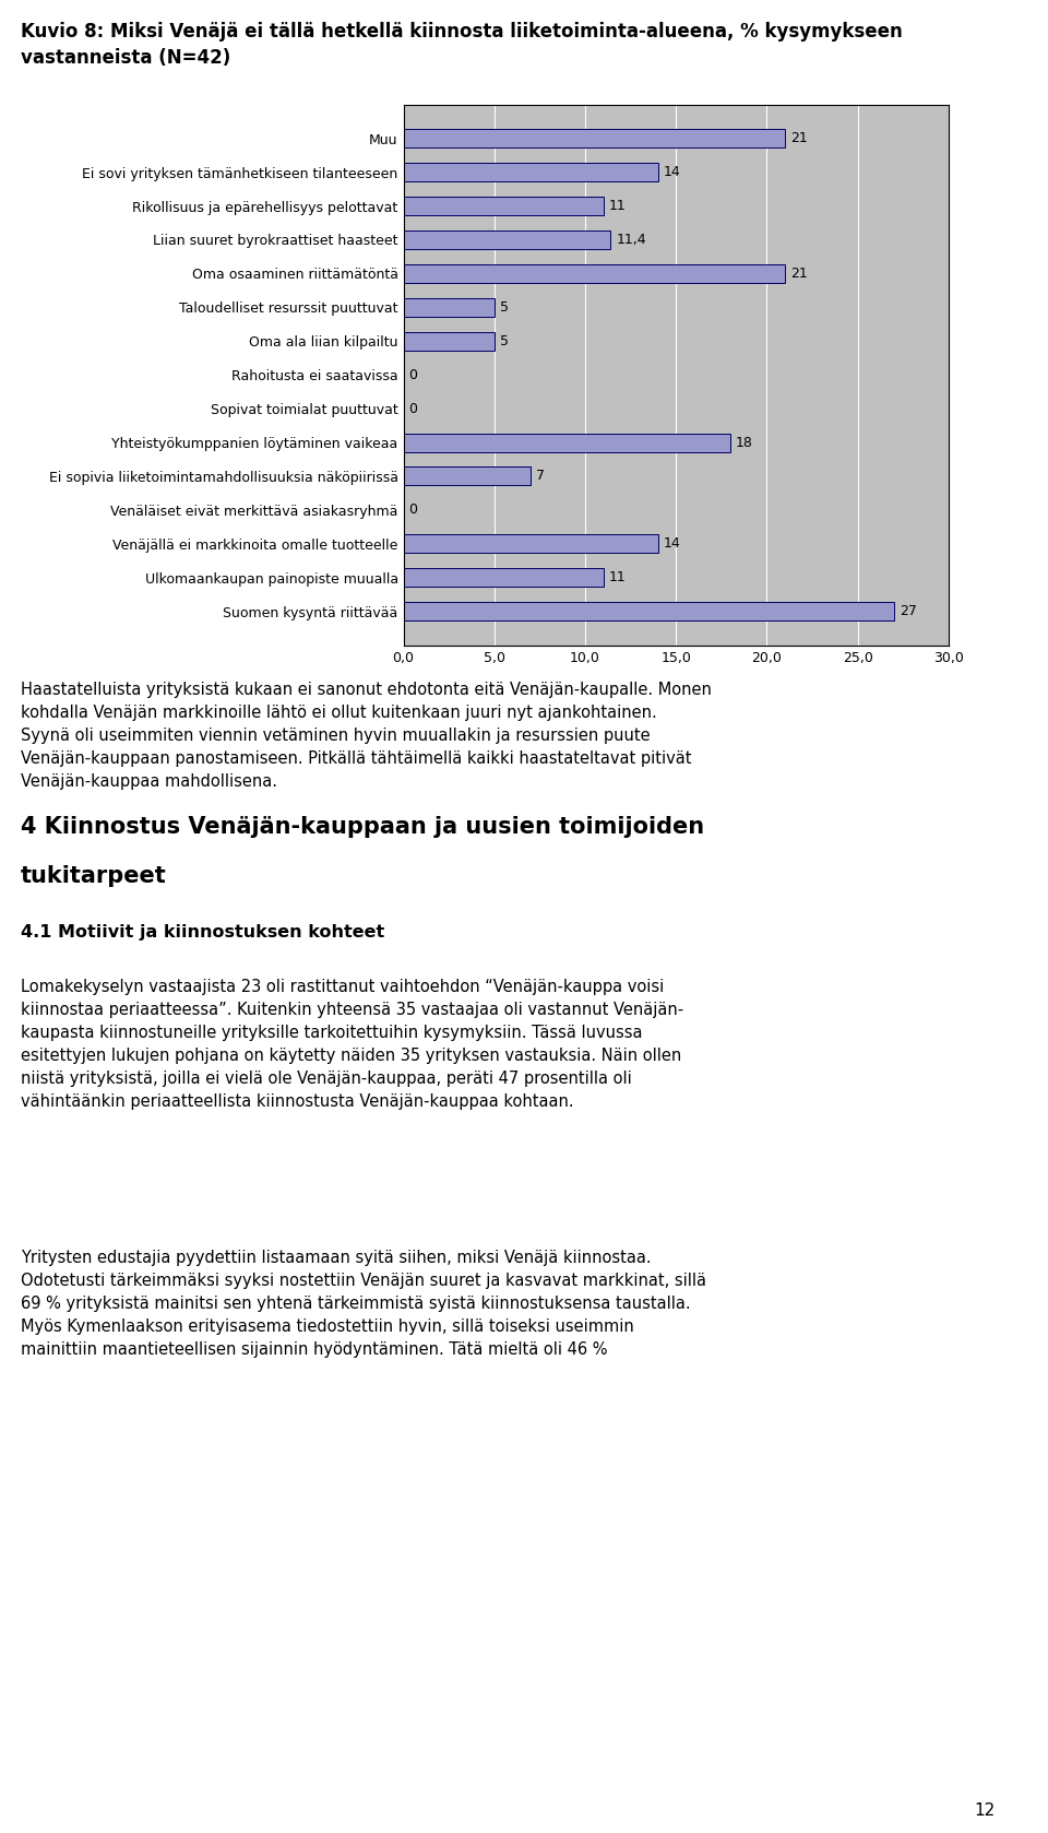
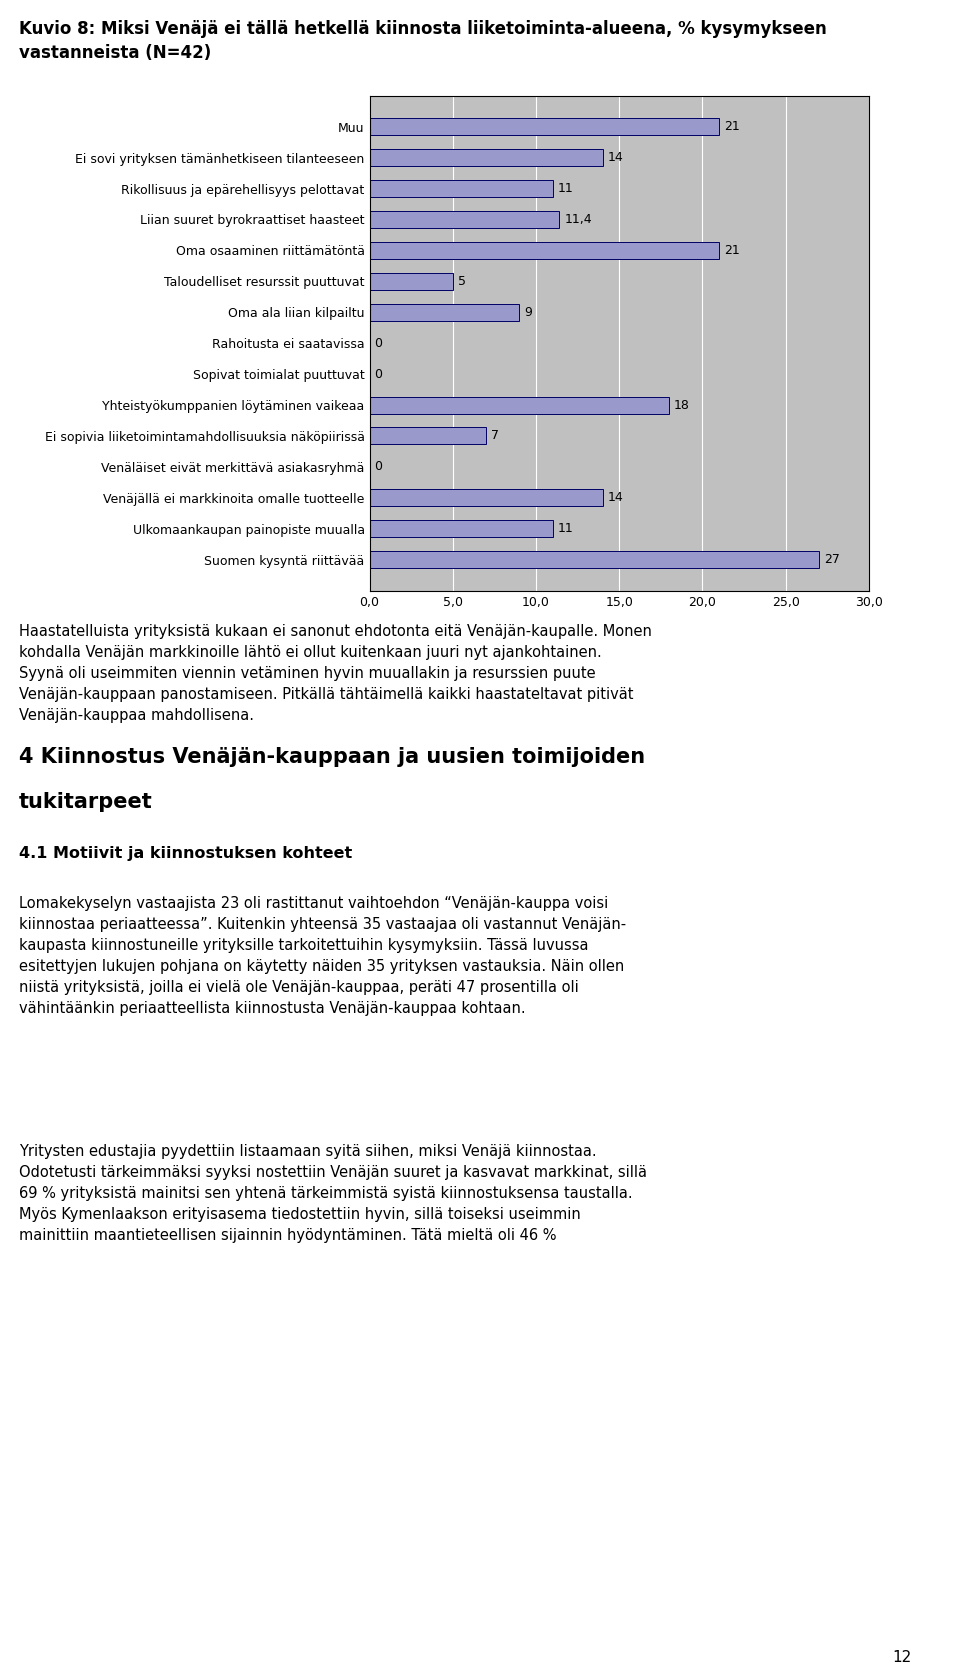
Oma ala liian kilpailtu: 5 -> 9
